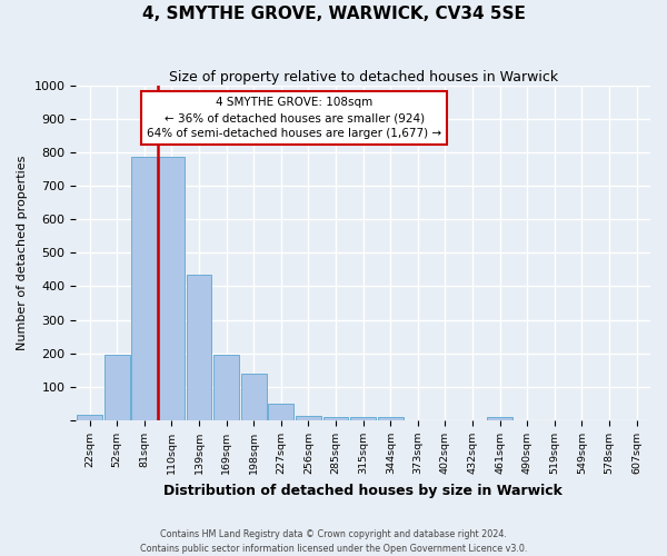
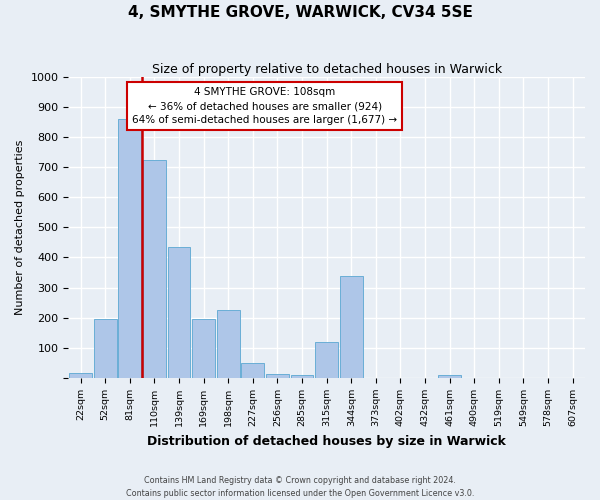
81sqm: 785 -> 860
110sqm: 785 -> 725
198sqm: 140 -> 225
315sqm: 10 -> 120
344sqm: 10 -> 340
